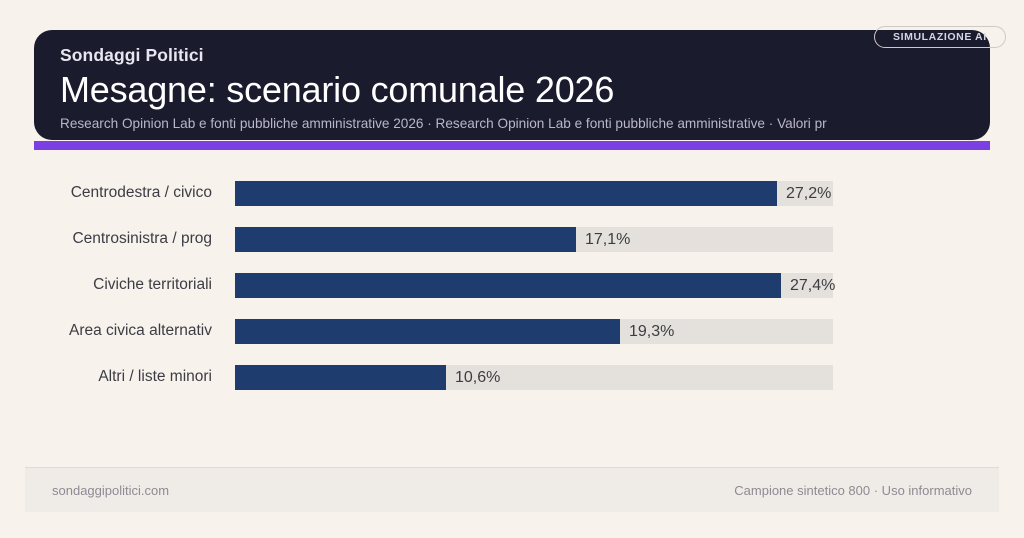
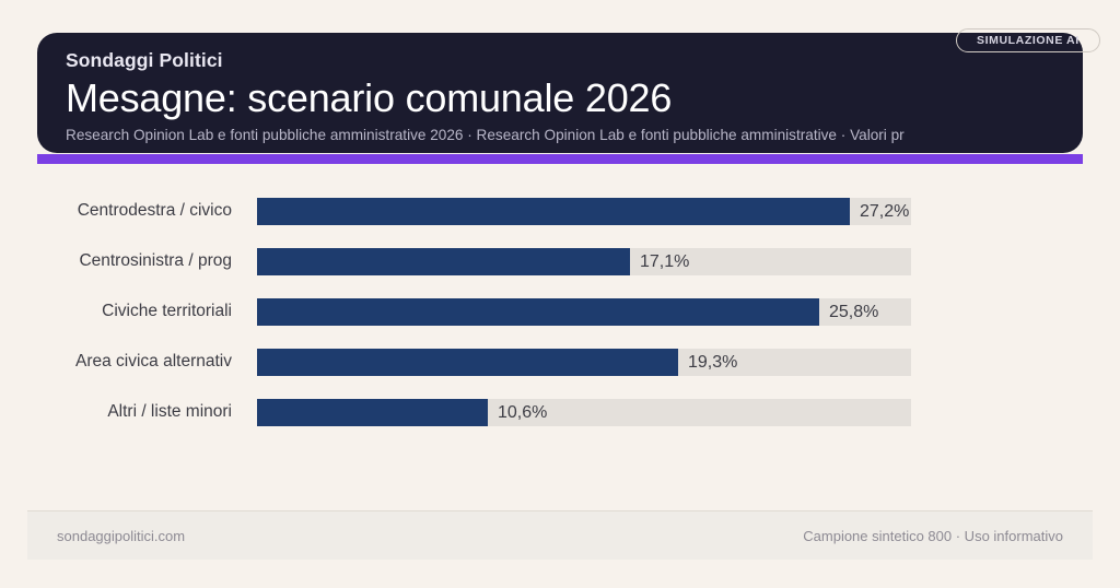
Civiche territoriali: 27,4% -> 25,8%
